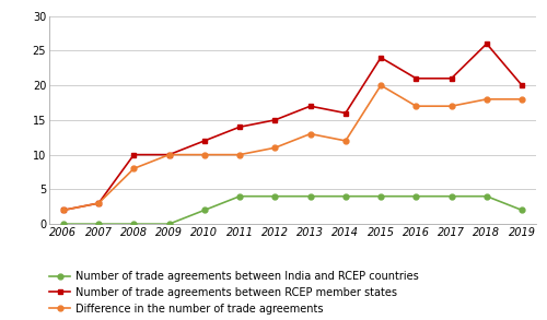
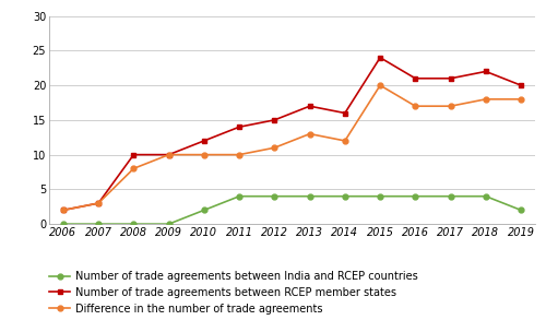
Number of trade agreements between RCEP member states/2018: 26 -> 22
